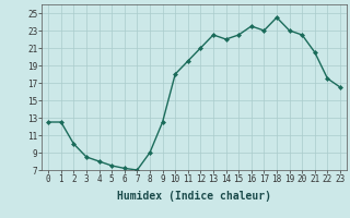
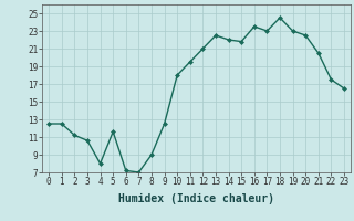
2: 10.0 -> 11.2
3: 8.5 -> 10.6
5: 7.5 -> 11.6
15: 22.5 -> 21.8
